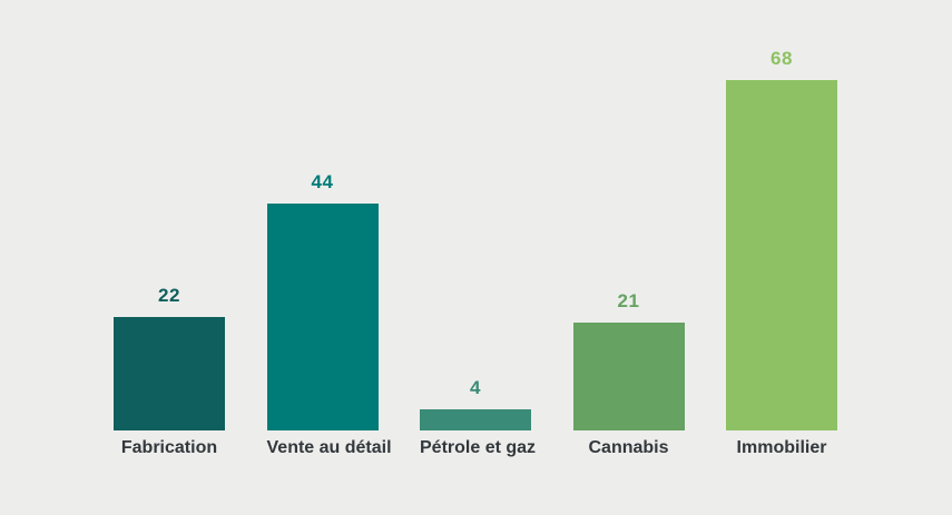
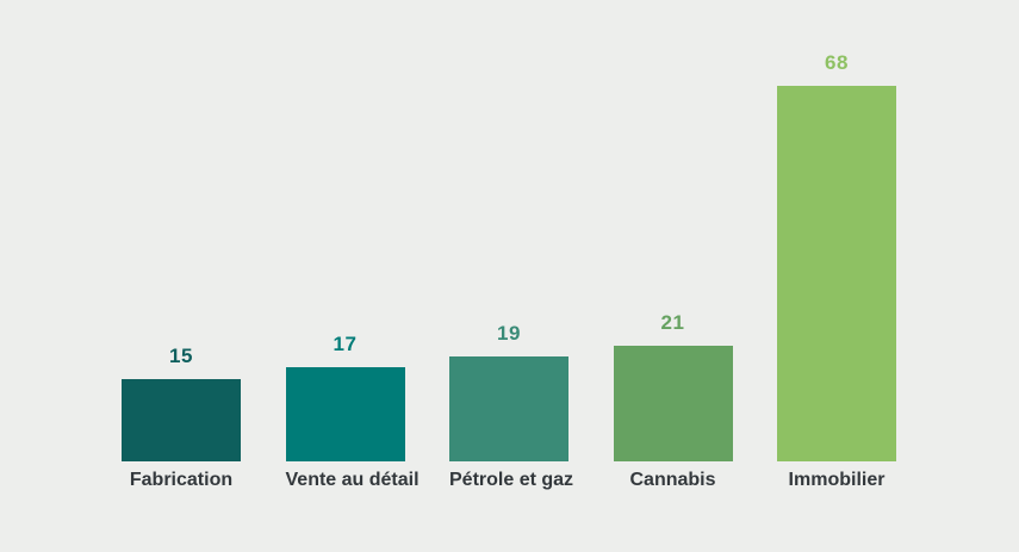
Fabrication: 22 -> 15
Vente au détail: 44 -> 17
Pétrole et gaz: 4 -> 19
